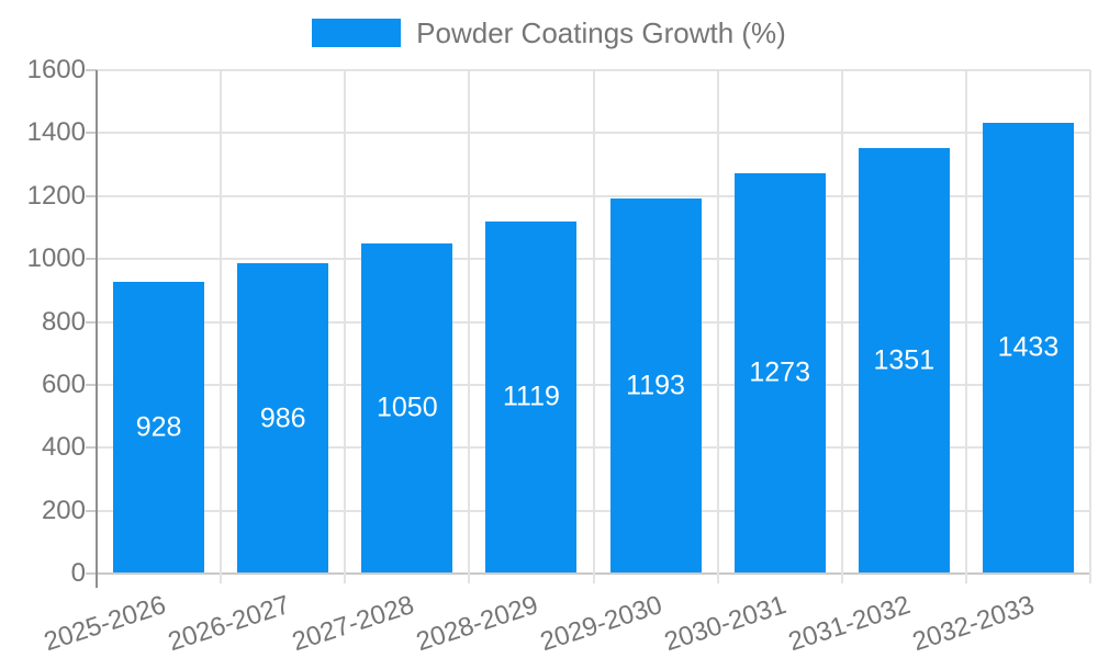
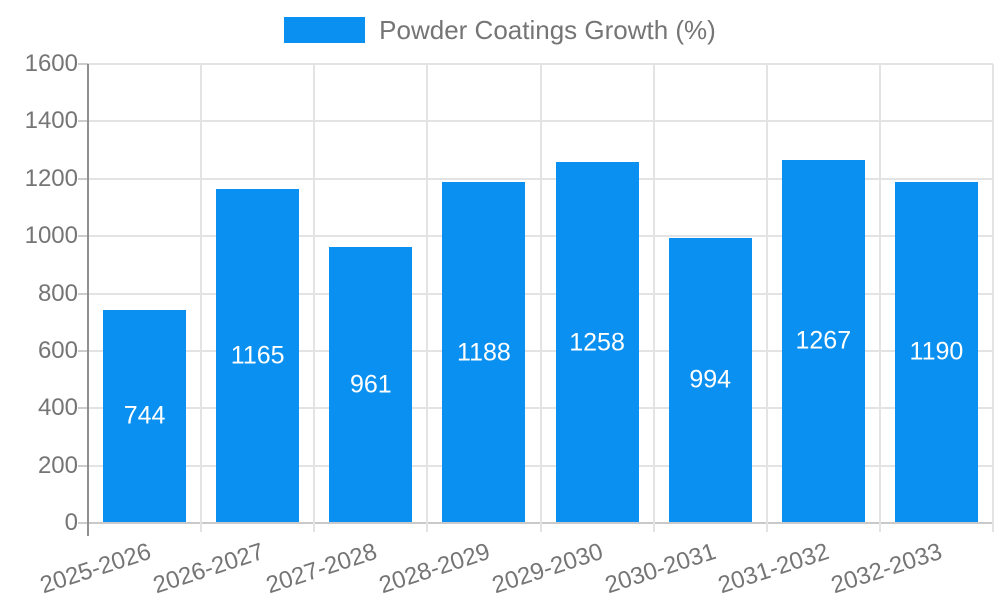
2025-2026: 928 -> 744
2026-2027: 986 -> 1165
2027-2028: 1050 -> 961
2028-2029: 1119 -> 1188
2029-2030: 1193 -> 1258
2030-2031: 1273 -> 994
2031-2032: 1351 -> 1267
2032-2033: 1433 -> 1190
